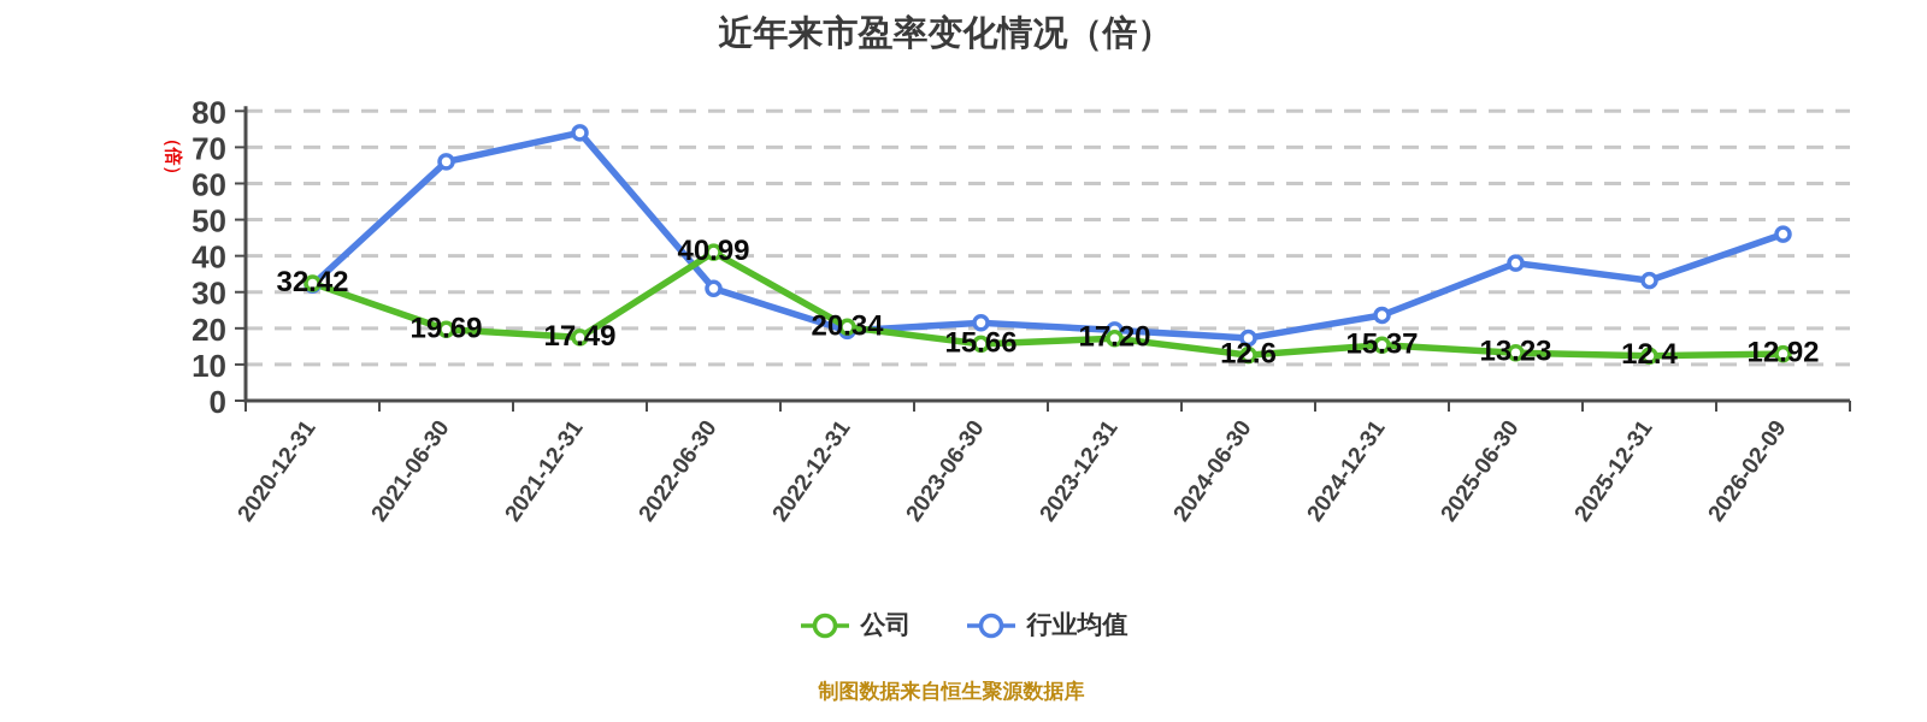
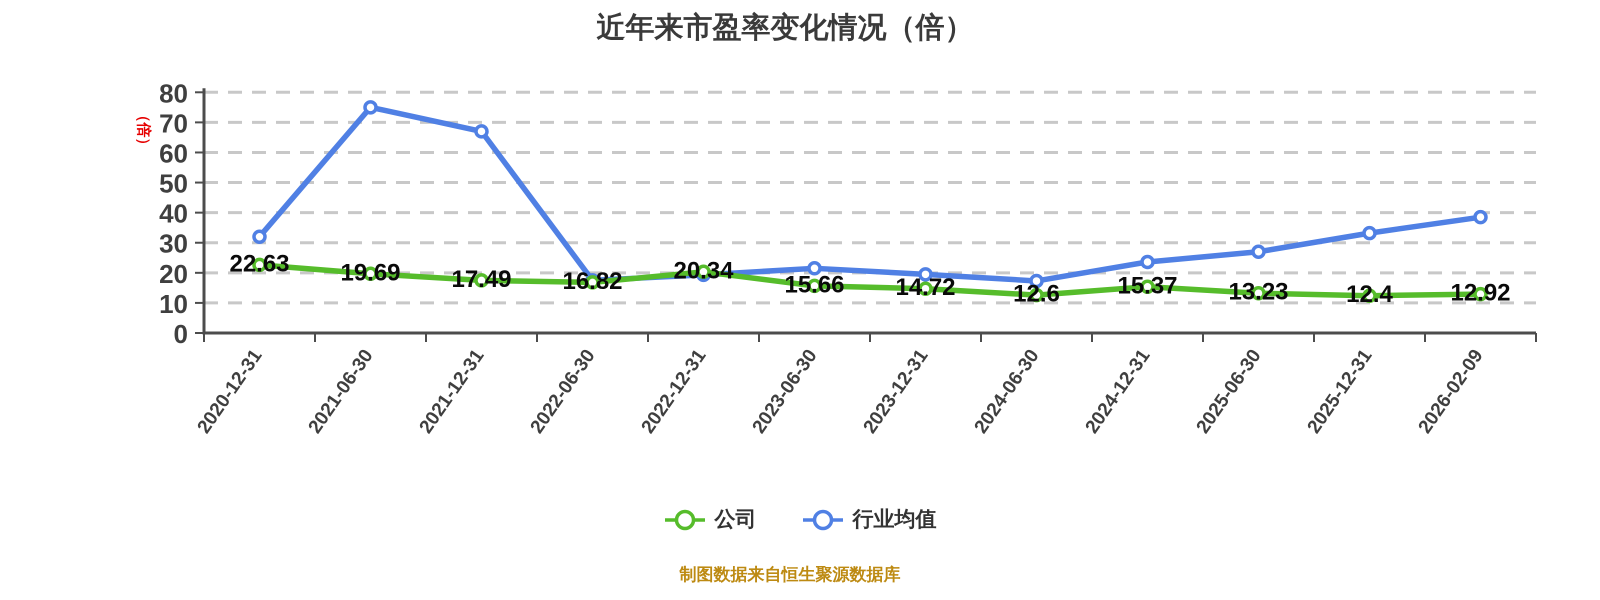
公司/2020-12-31: 32.42 -> 22.63
行业均值/2021-06-30: 66 -> 75
行业均值/2021-12-31: 74 -> 67
公司/2022-06-30: 40.99 -> 16.82
行业均值/2022-06-30: 31 -> 18
公司/2023-12-31: 17.20 -> 14.72
行业均值/2025-06-30: 38 -> 27
行业均值/2026-02-09: 46 -> 38
